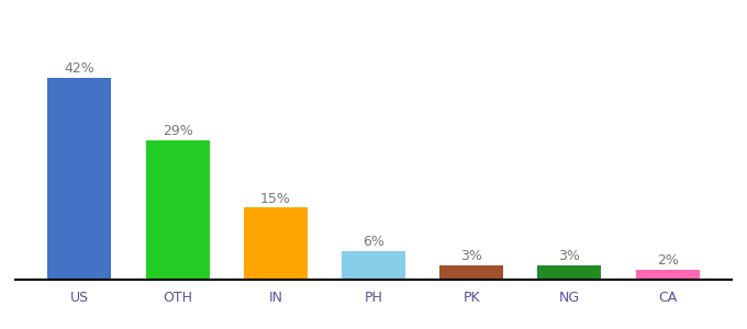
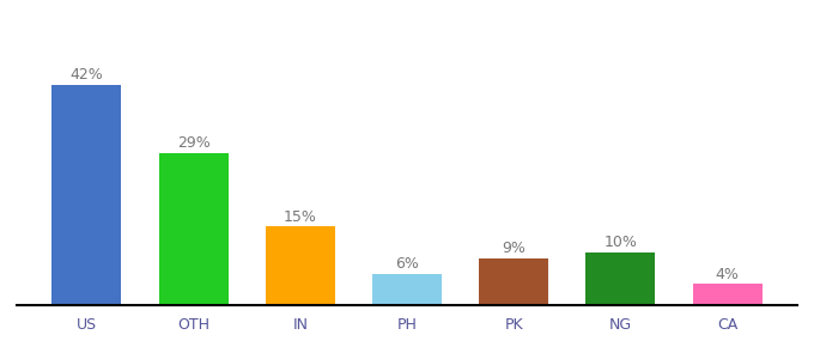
PK: 3% -> 9%
NG: 3% -> 10%
CA: 2% -> 4%
